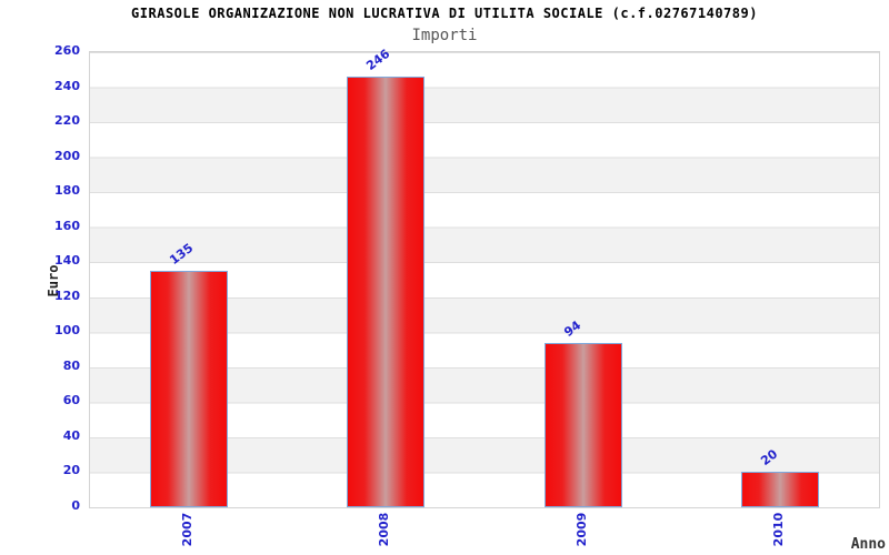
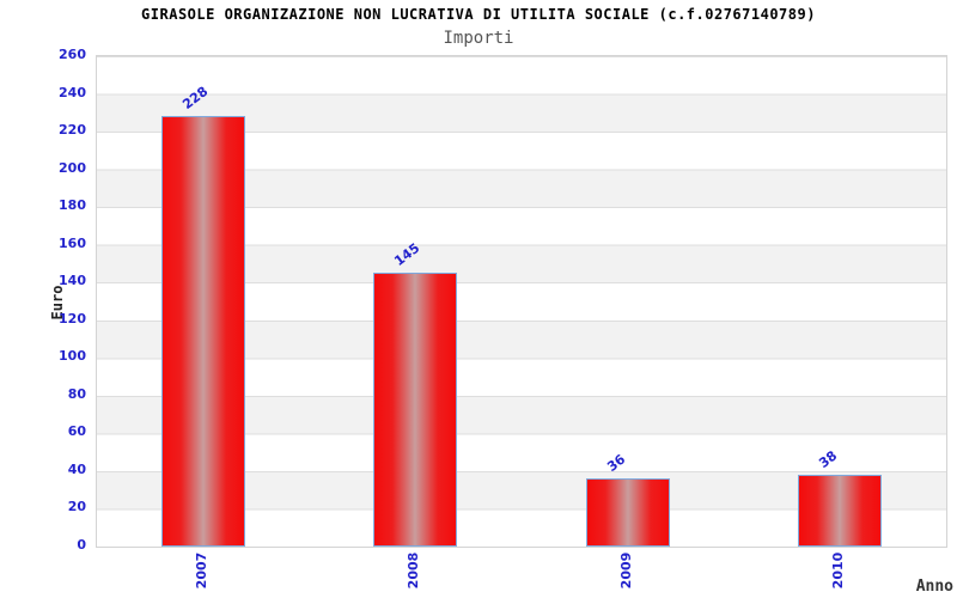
2007: 135 -> 228
2008: 246 -> 145
2009: 94 -> 36
2010: 20 -> 38
